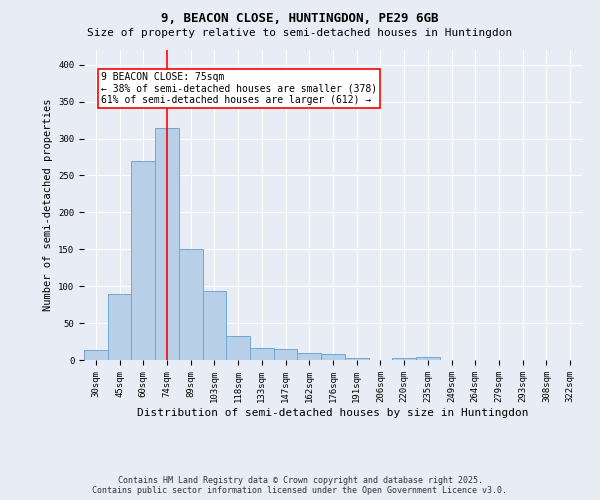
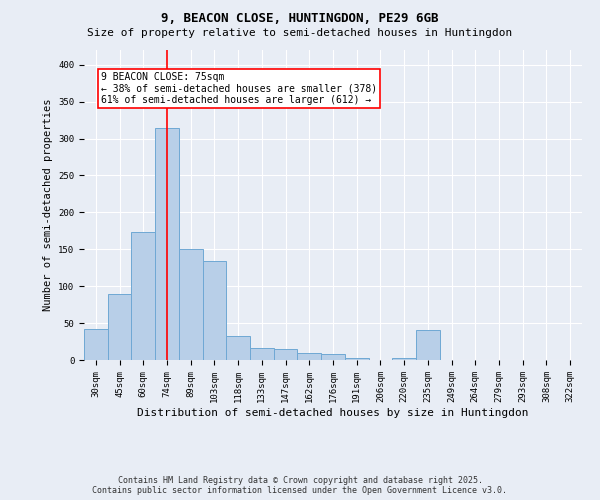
30sqm: 14 -> 42
60sqm: 270 -> 174
103sqm: 93 -> 134
235sqm: 4 -> 40
